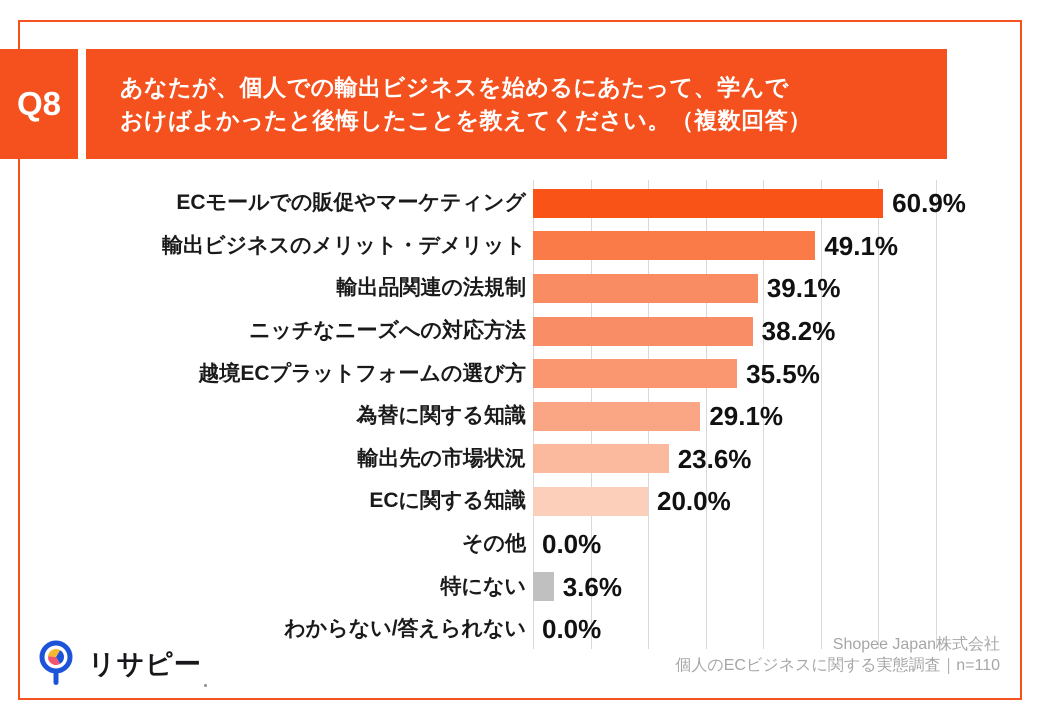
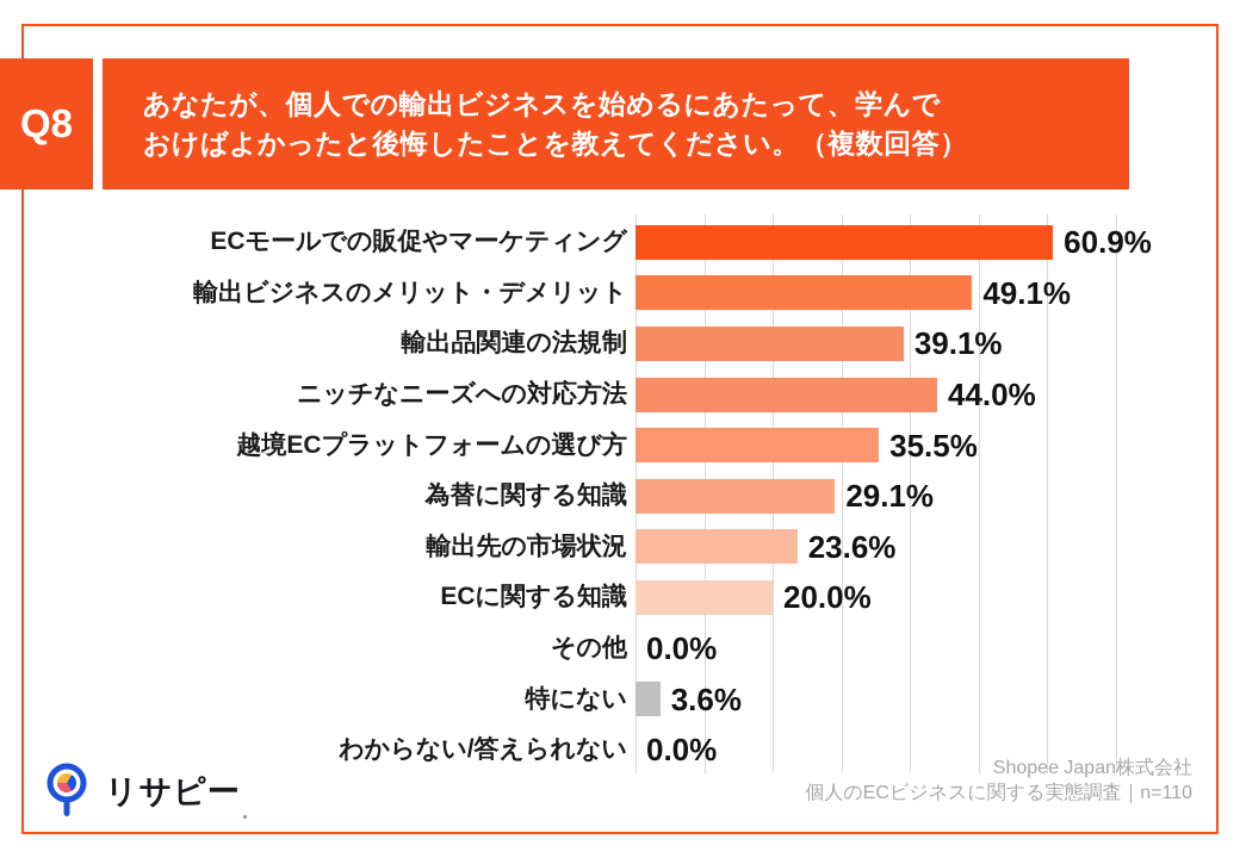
ニッチなニーズへの対応方法: 38.2% -> 44.0%
